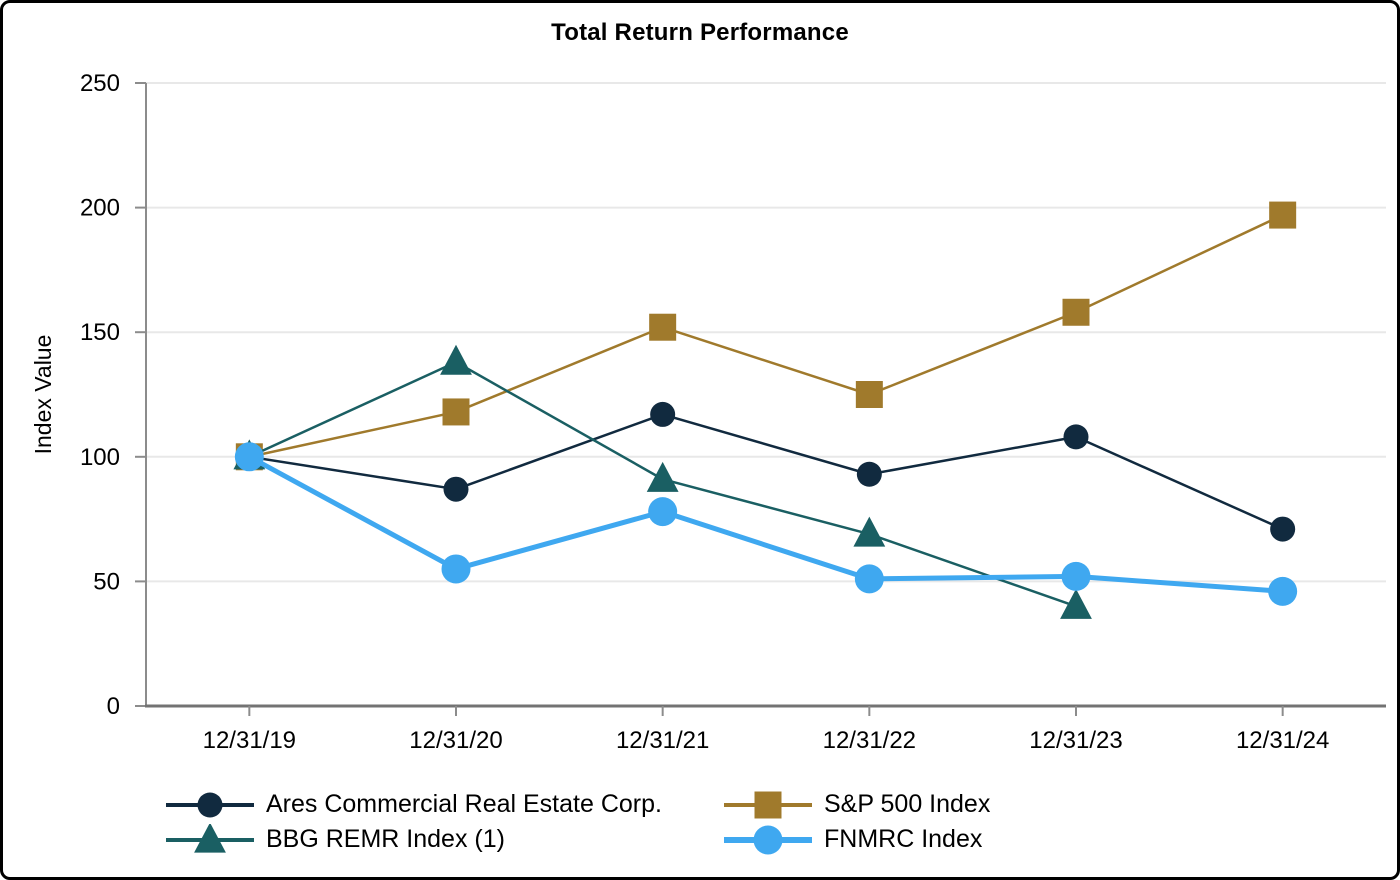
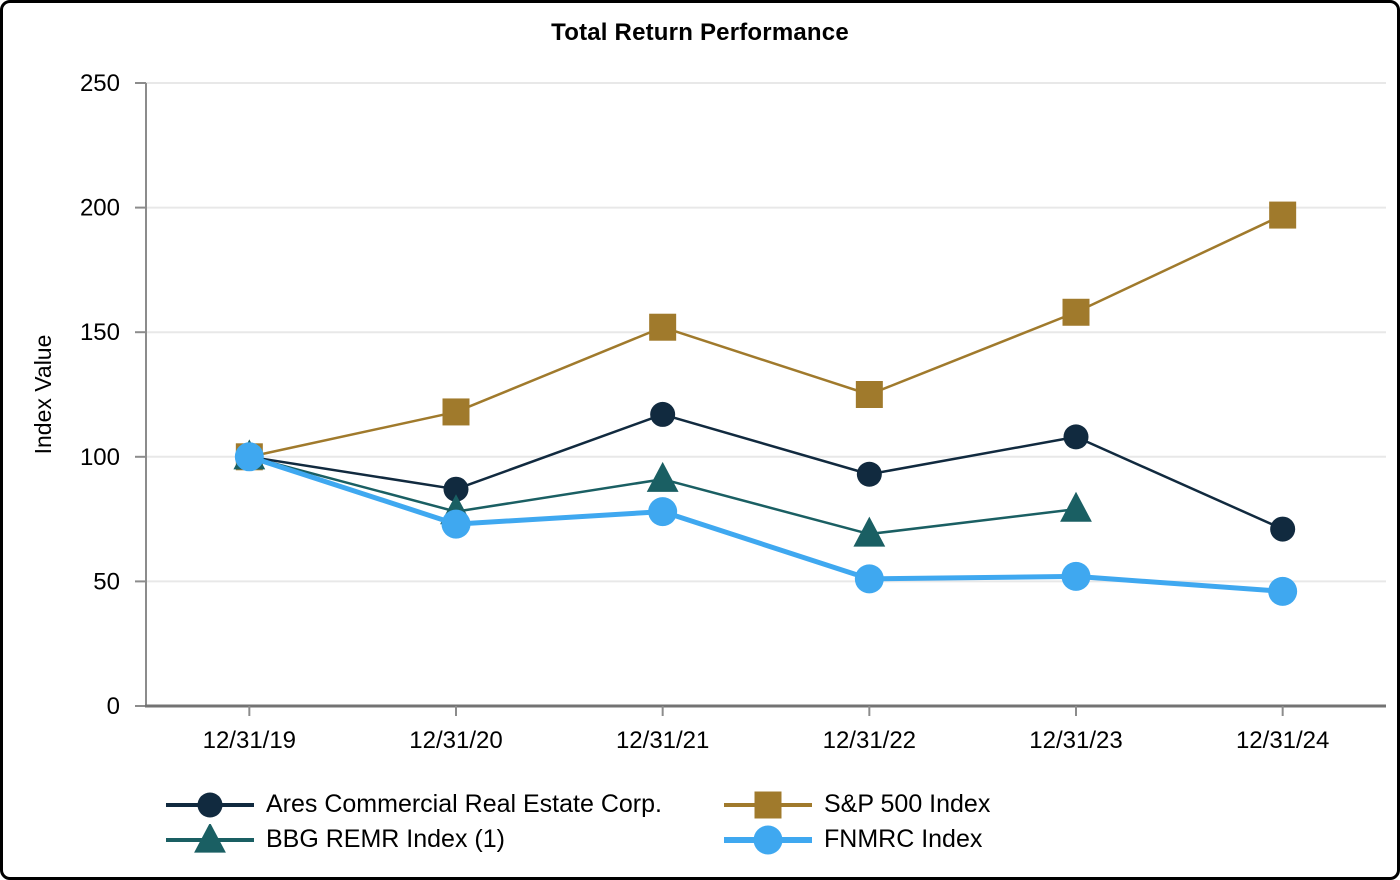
BBG REMR Index (1)/12/31/20: 138 -> 78
FNMRC Index/12/31/20: 55 -> 73
BBG REMR Index (1)/12/31/23: 40 -> 79
